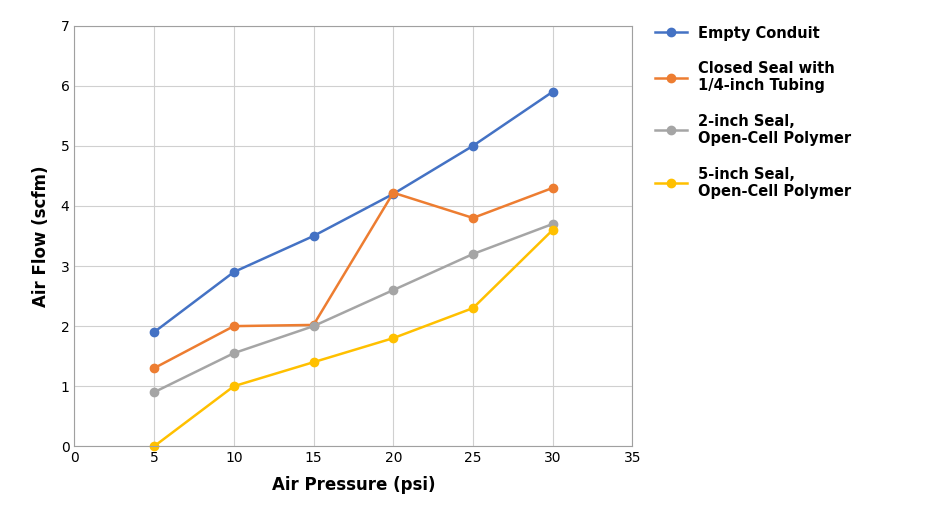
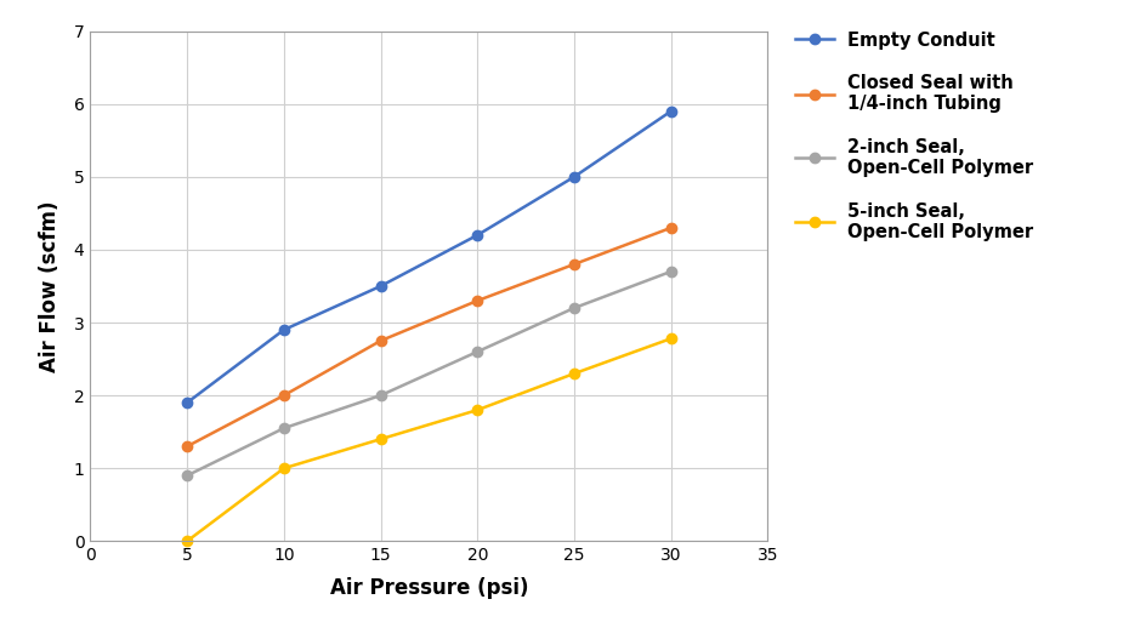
Closed Seal with 1/4-inch Tubing/15: 2.02 -> 2.75
Closed Seal with 1/4-inch Tubing/20: 4.22 -> 3.30
5-inch Seal, Open-Cell Polymer/30: 3.60 -> 2.78
